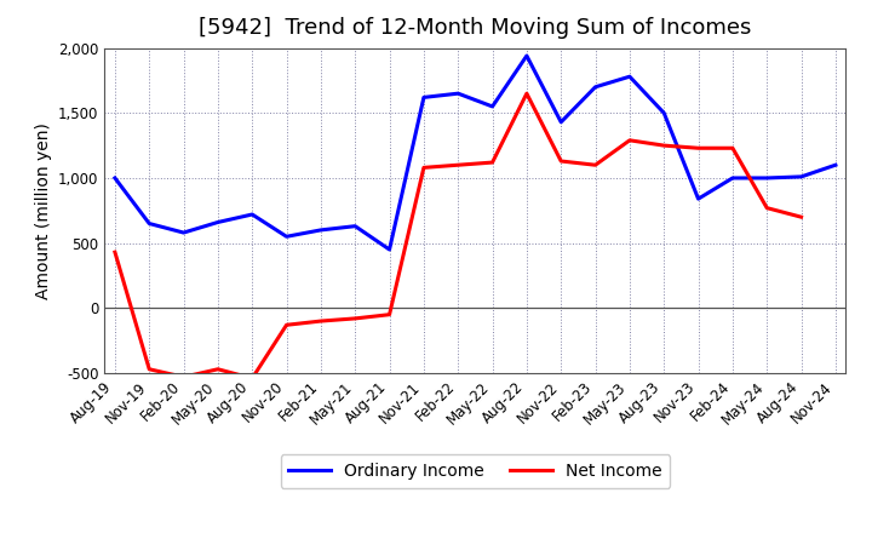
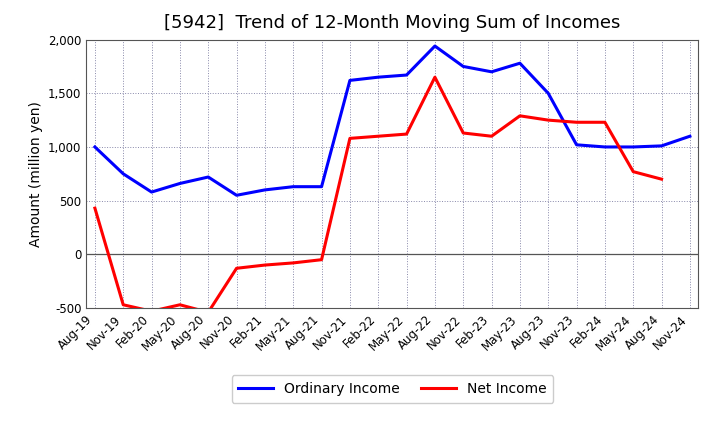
Ordinary Income/Nov-19: 650 -> 750
Ordinary Income/Aug-21: 450 -> 630
Ordinary Income/May-22: 1,550 -> 1,670
Ordinary Income/Nov-22: 1,430 -> 1,750
Ordinary Income/Nov-23: 840 -> 1,020
